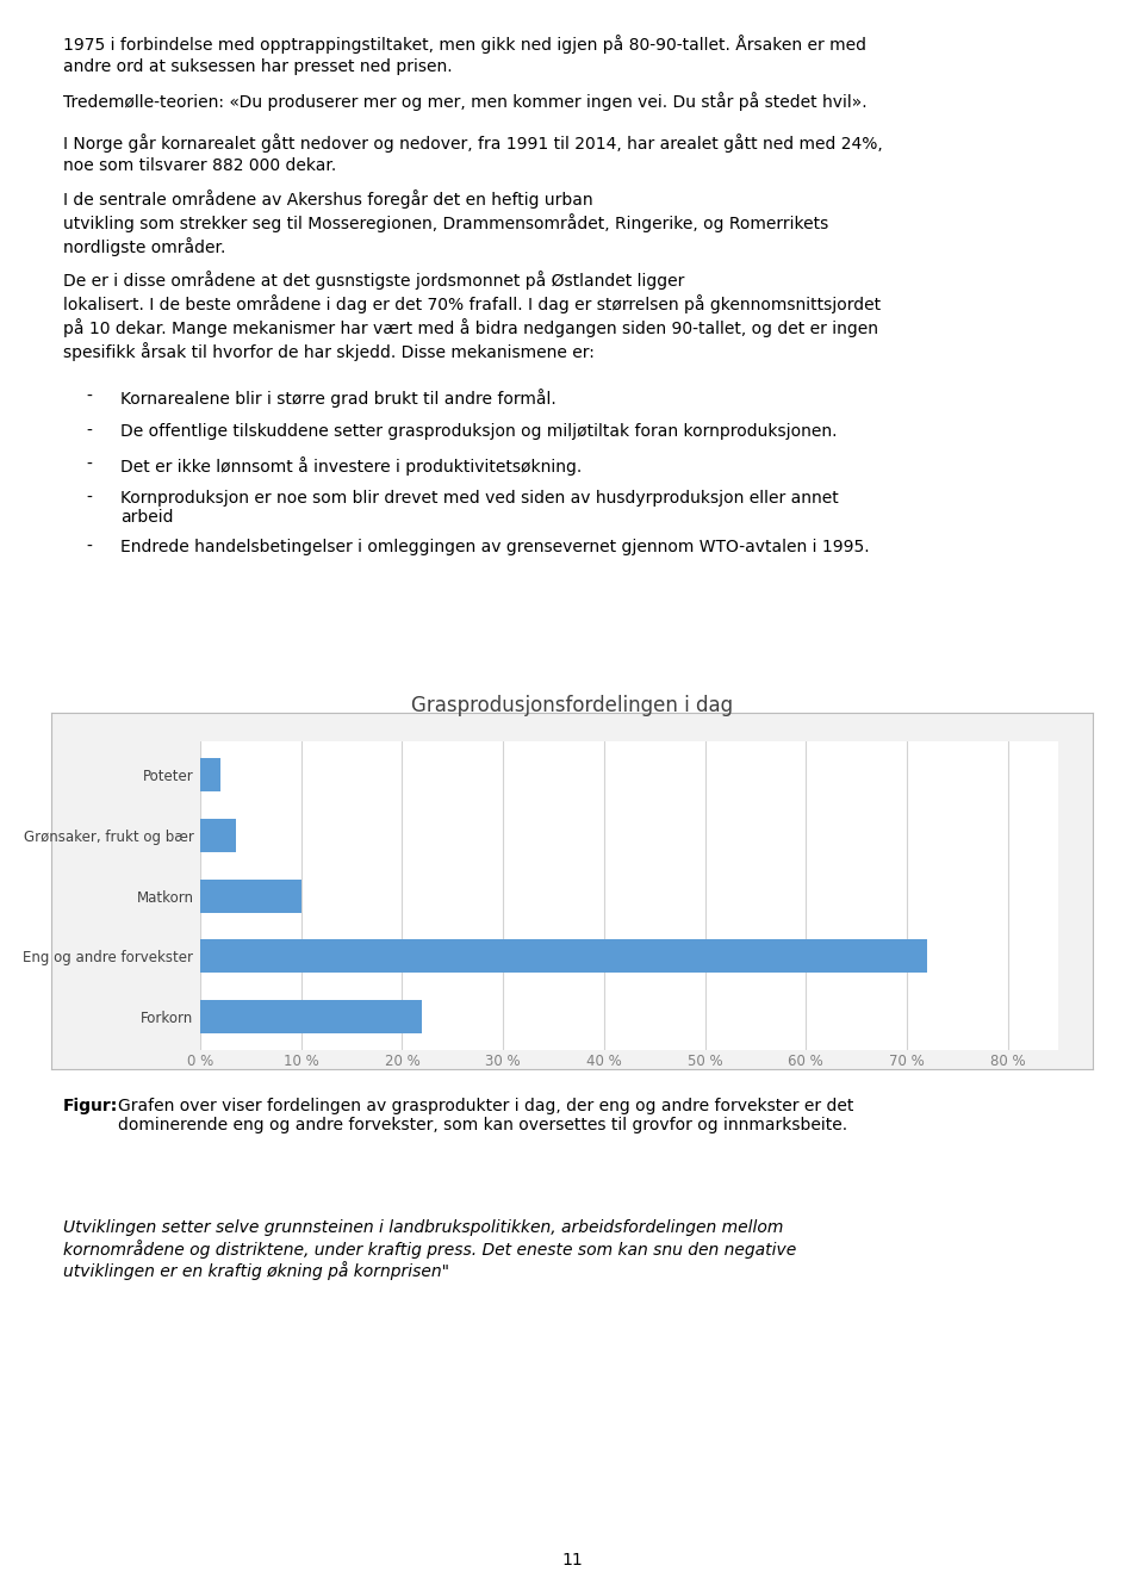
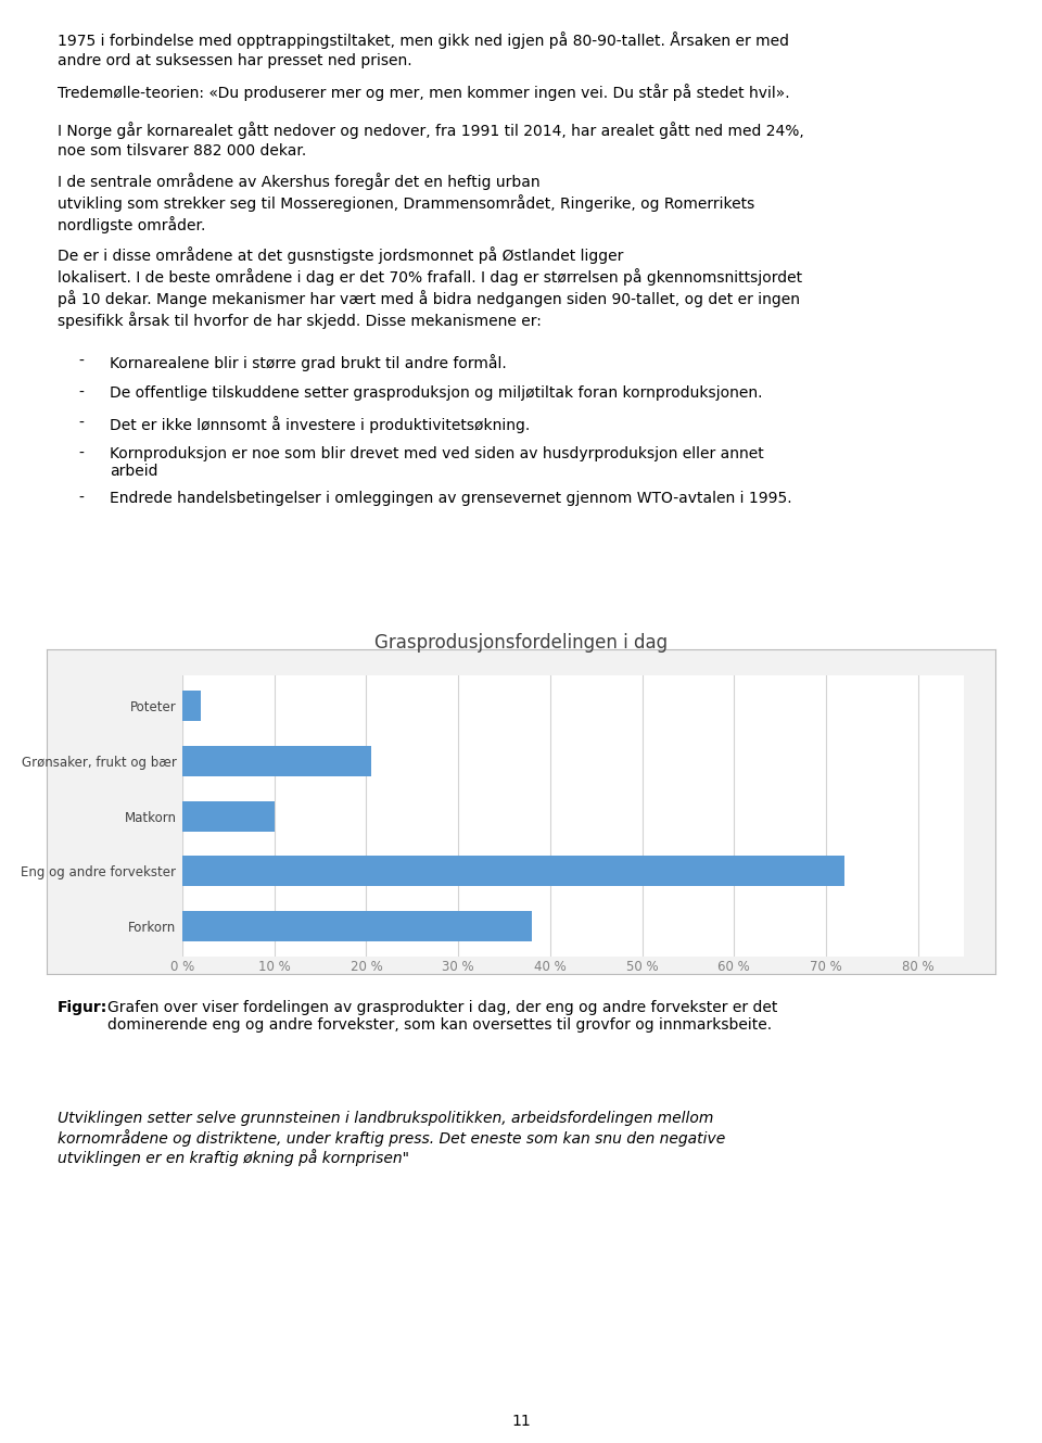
Grønsaker, frukt og bær: 3.5 % -> 20.6 %
Forkorn: 22.0 % -> 38.0 %
